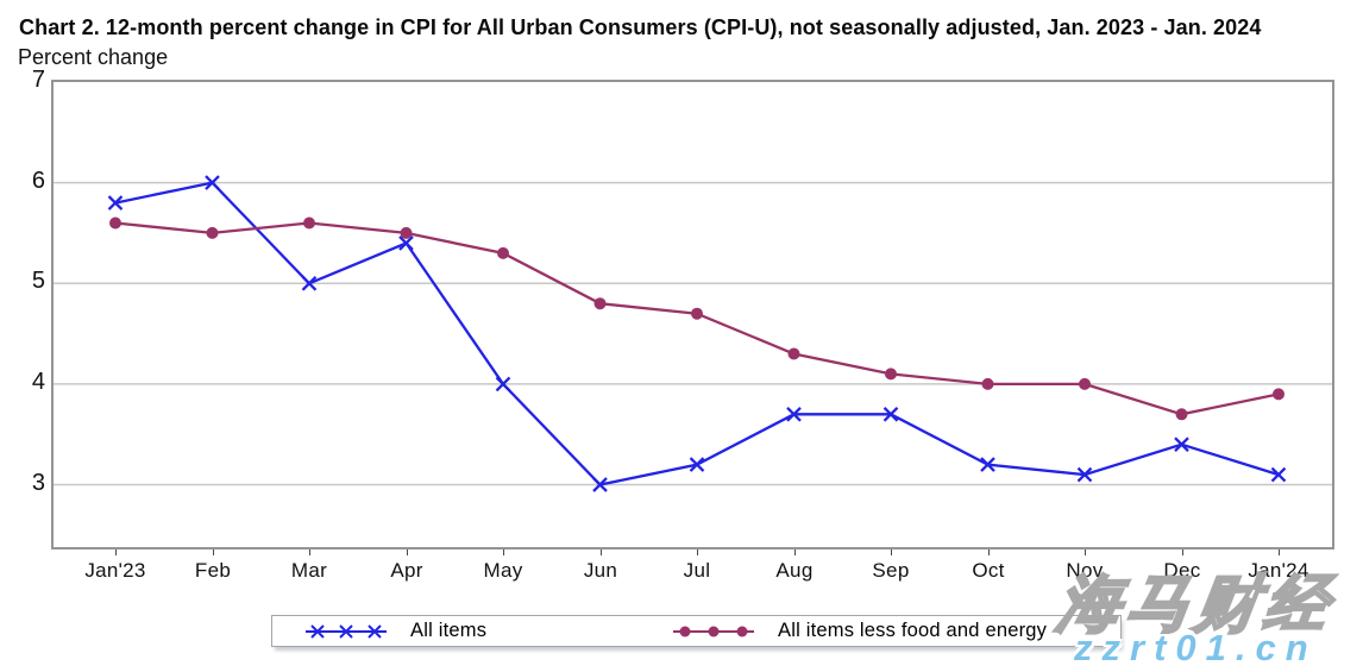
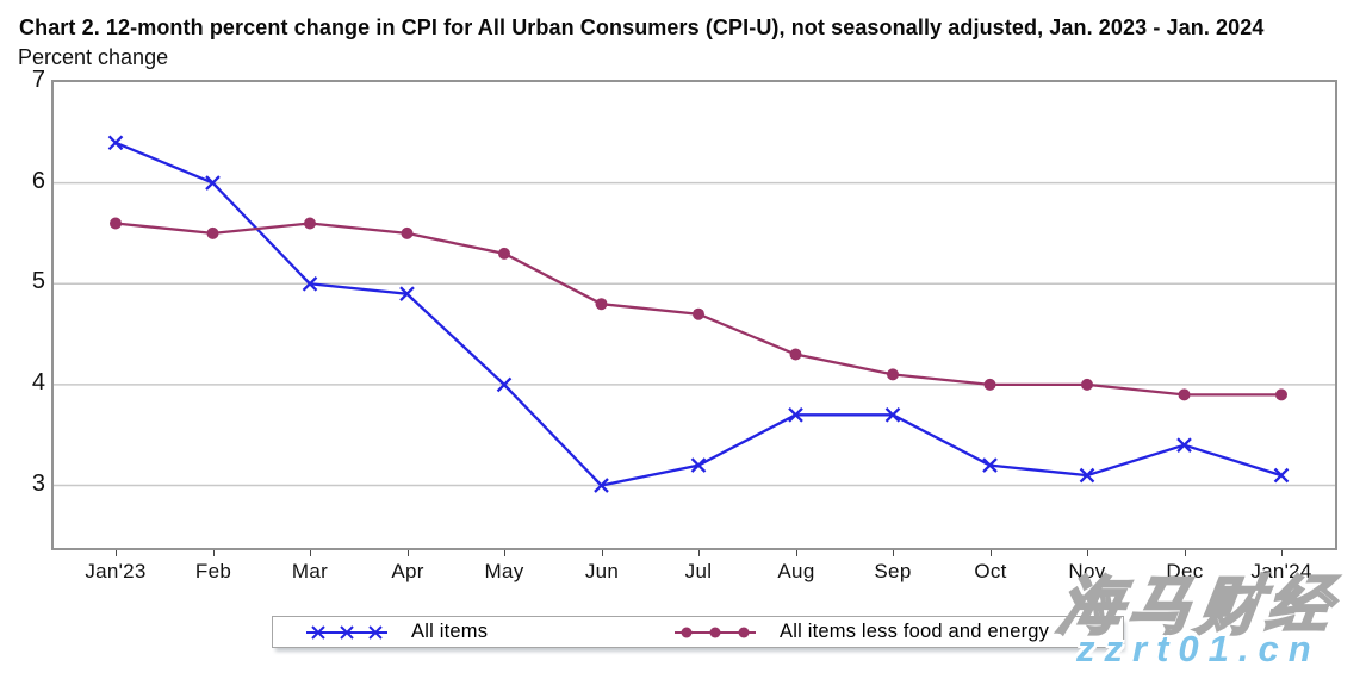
All items/Jan'23: 5.8 -> 6.4
All items/Apr: 5.4 -> 4.9
All items less food and energy/Dec: 3.7 -> 3.9
